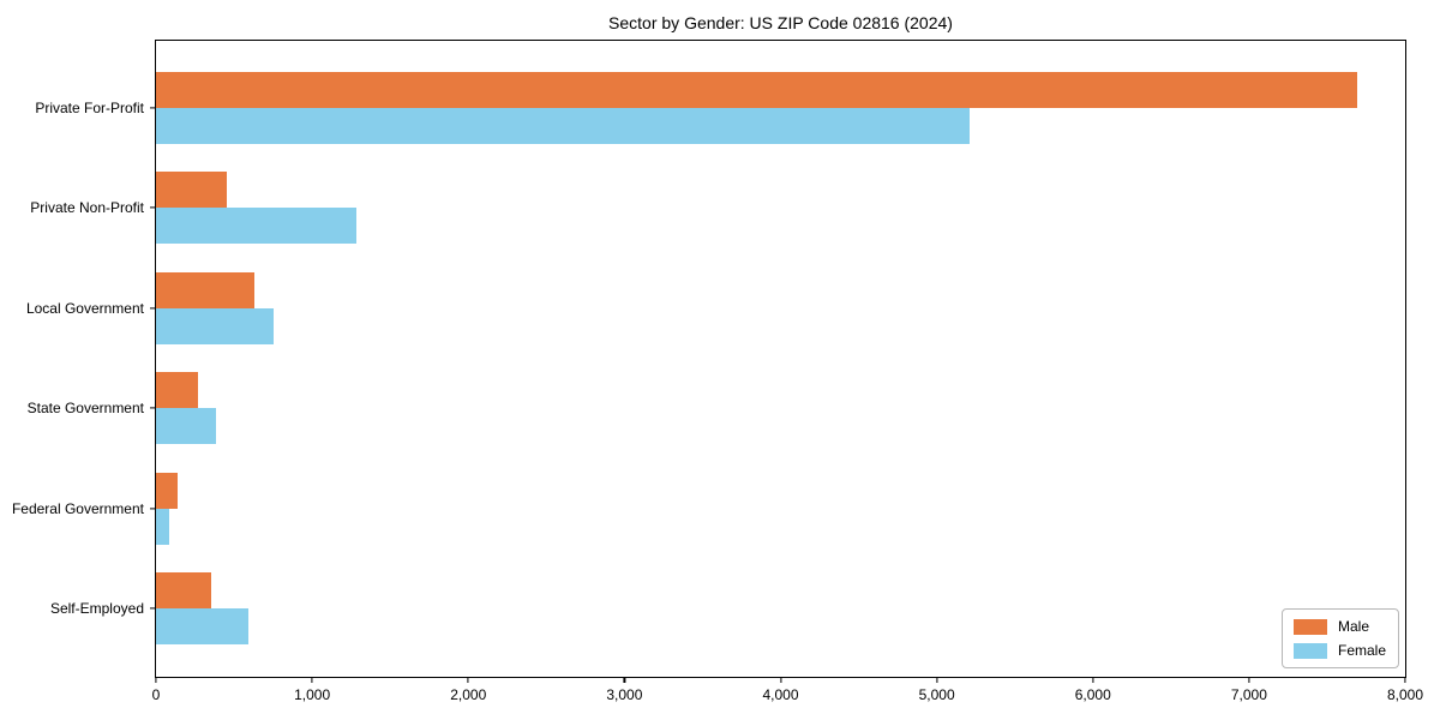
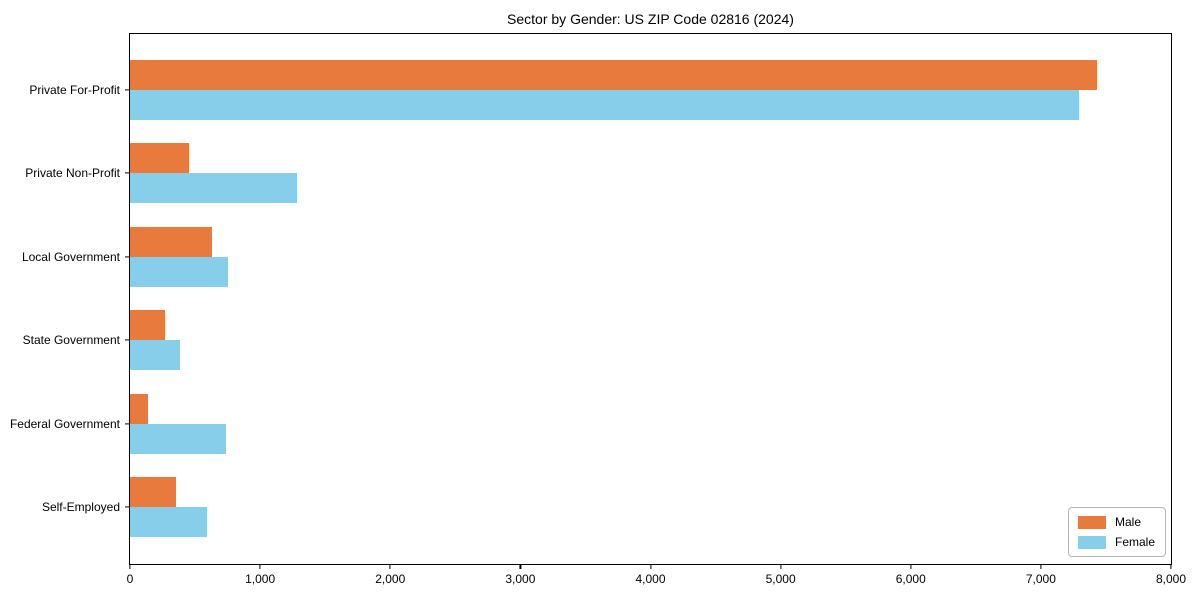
Male/Private For-Profit: 7690 -> 7430
Female/Private For-Profit: 5210 -> 7290
Female/Federal Government: 80 -> 740
